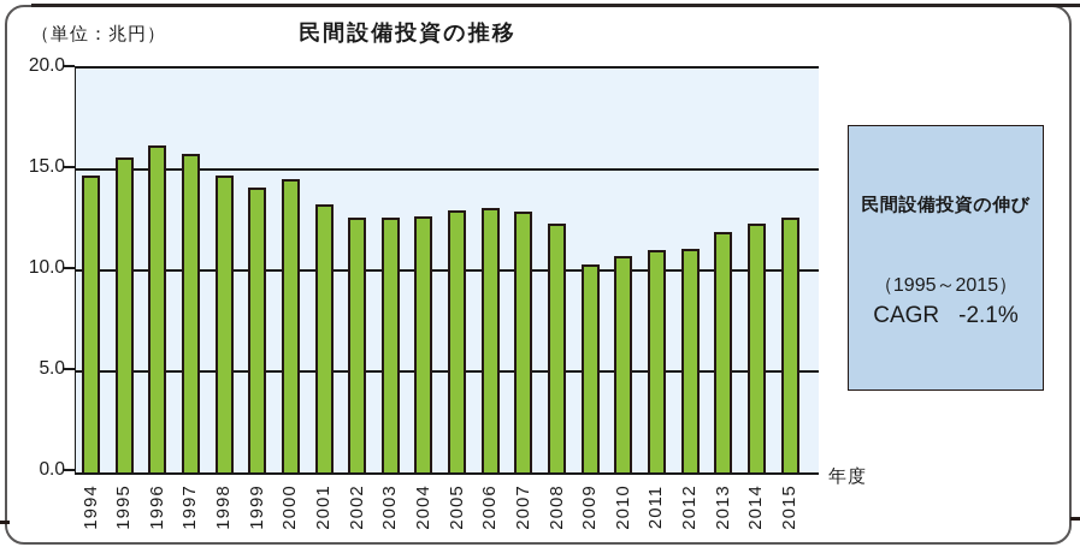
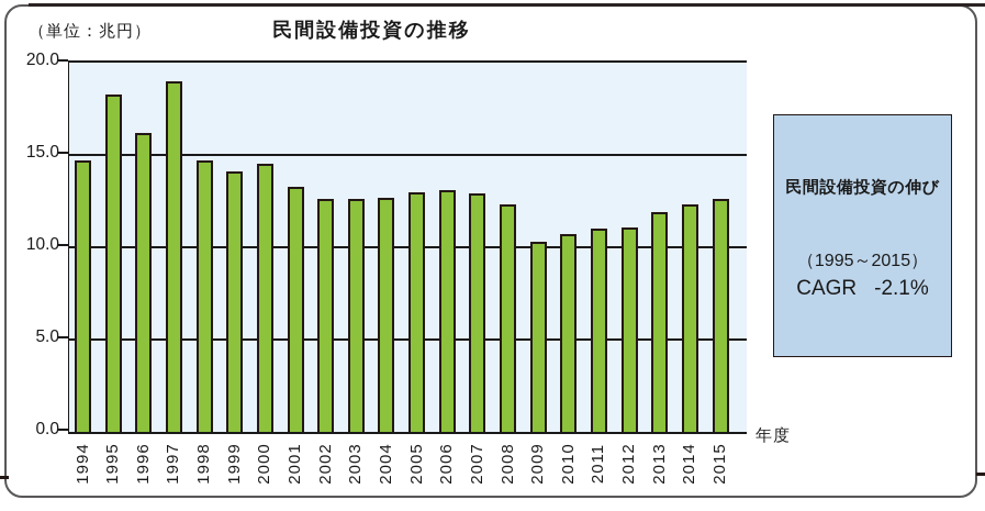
1995: 15.6 -> 18.3
1997: 15.8 -> 19.0
